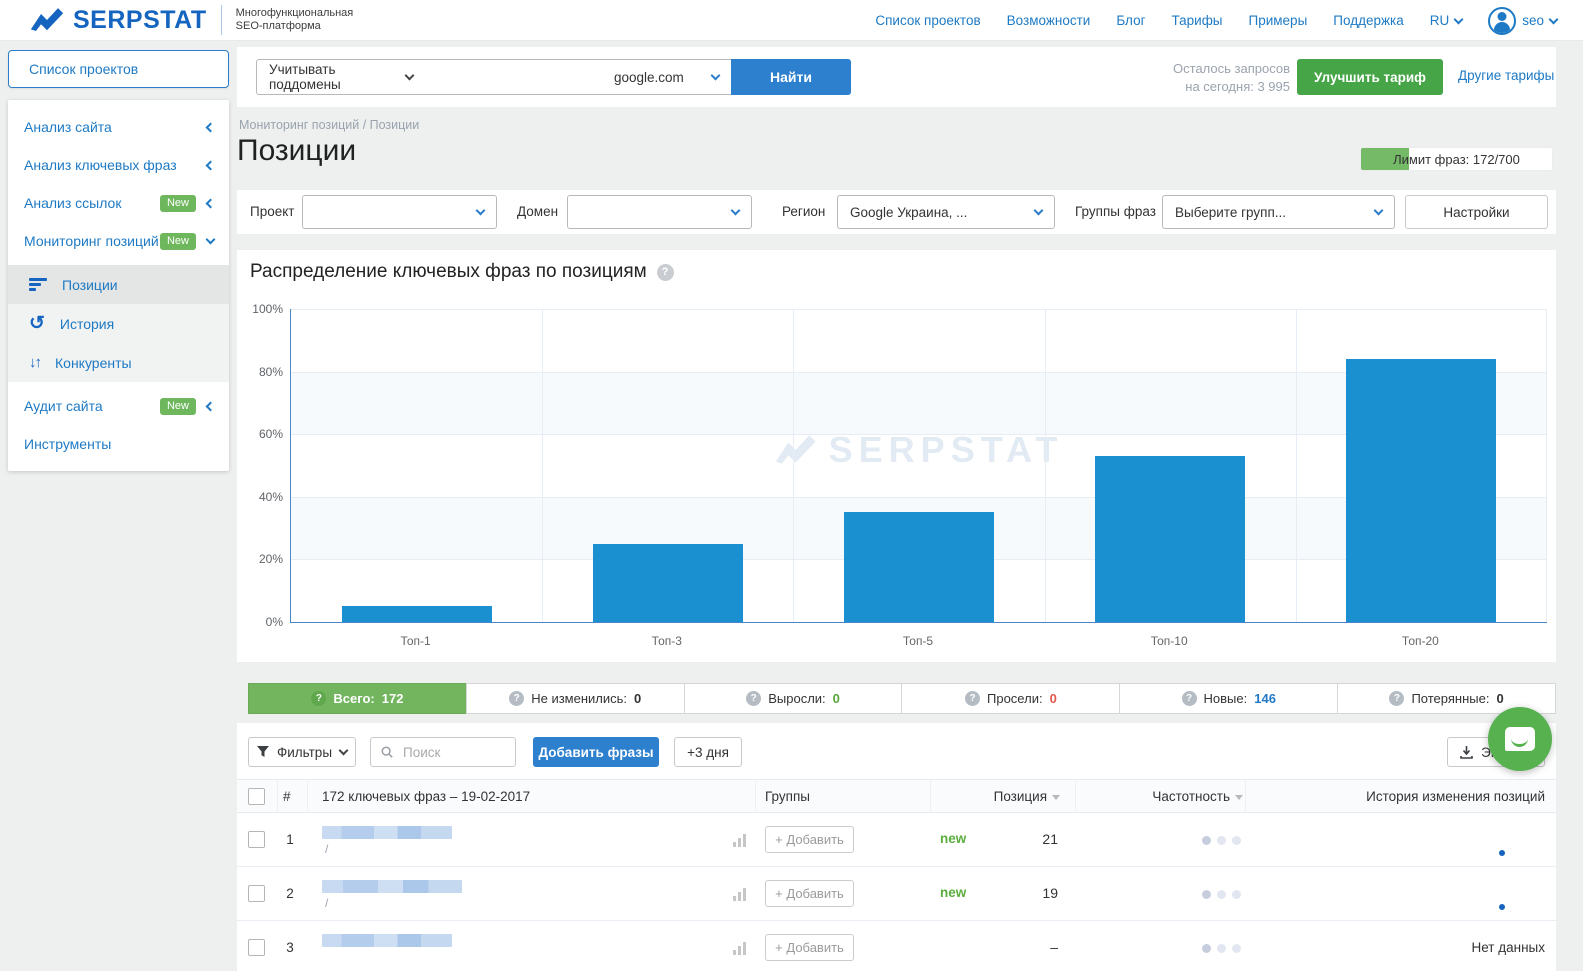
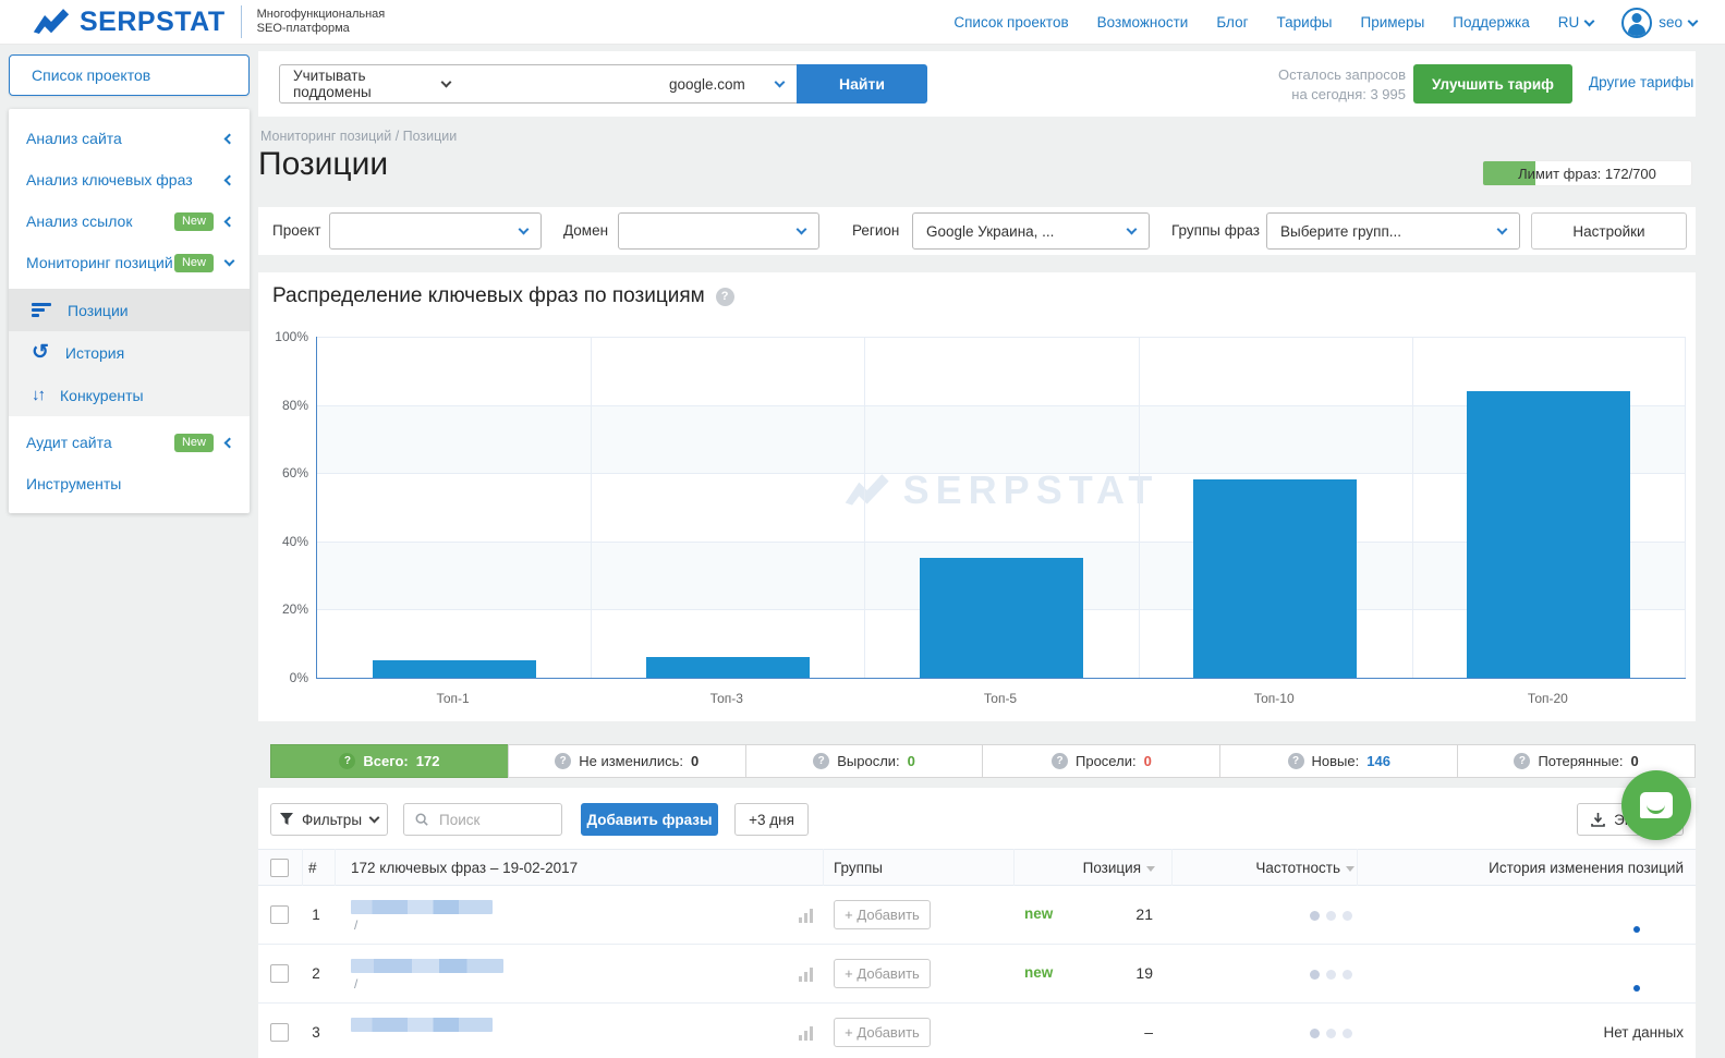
Топ-3: 25% -> 6%
Топ-10: 53% -> 58%
